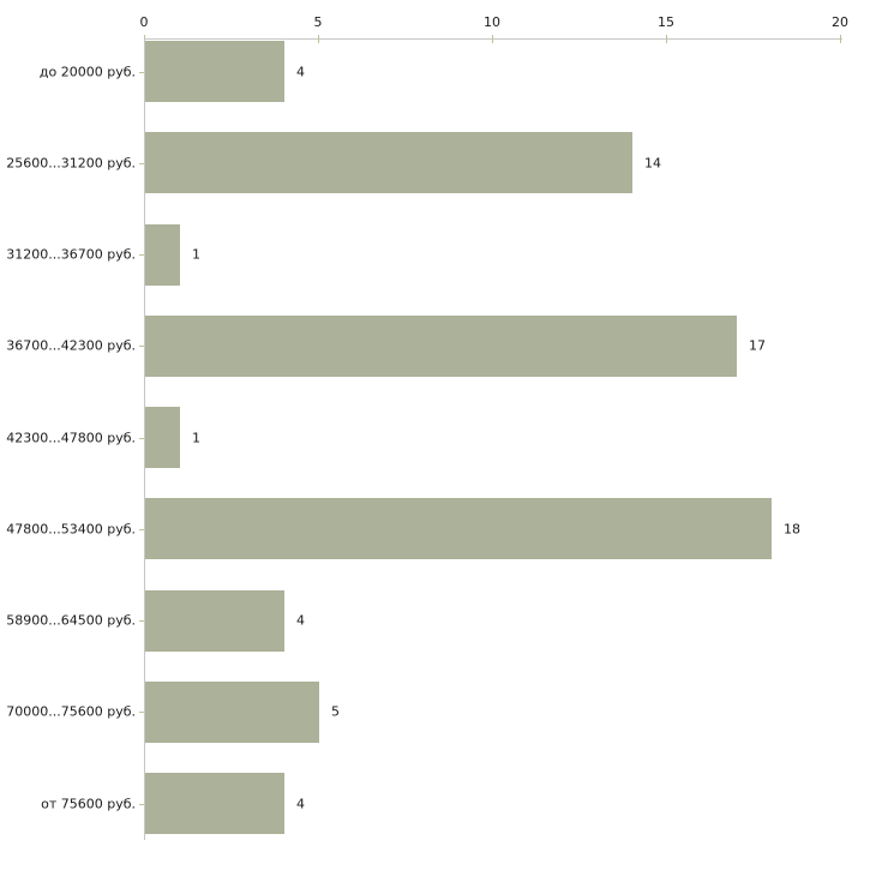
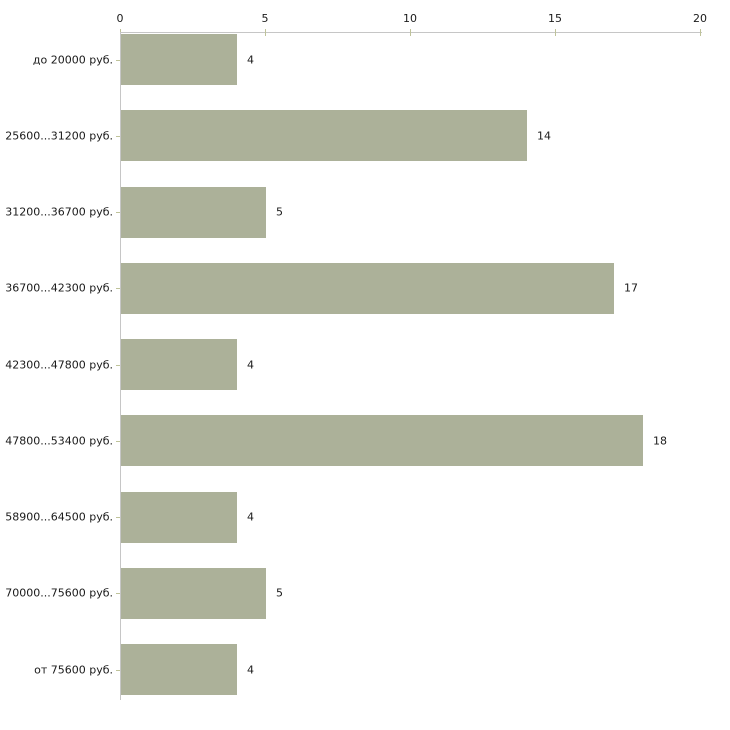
31200...36700 руб.: 1 -> 5
42300...47800 руб.: 1 -> 4
